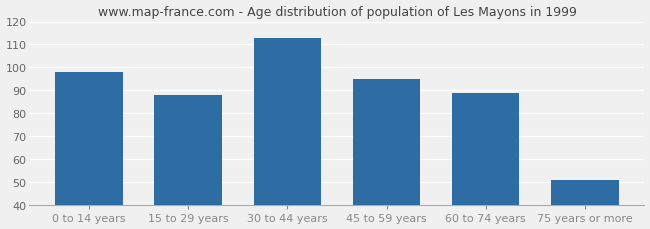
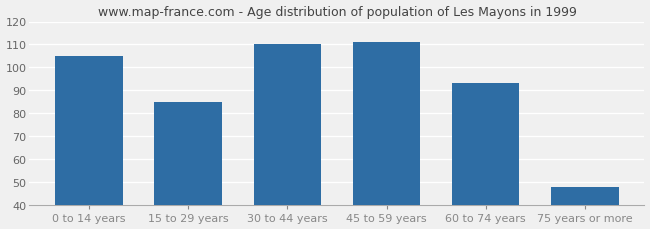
0 to 14 years: 98 -> 105
15 to 29 years: 88 -> 85
30 to 44 years: 113 -> 110
45 to 59 years: 95 -> 111
60 to 74 years: 89 -> 93
75 years or more: 51 -> 48
